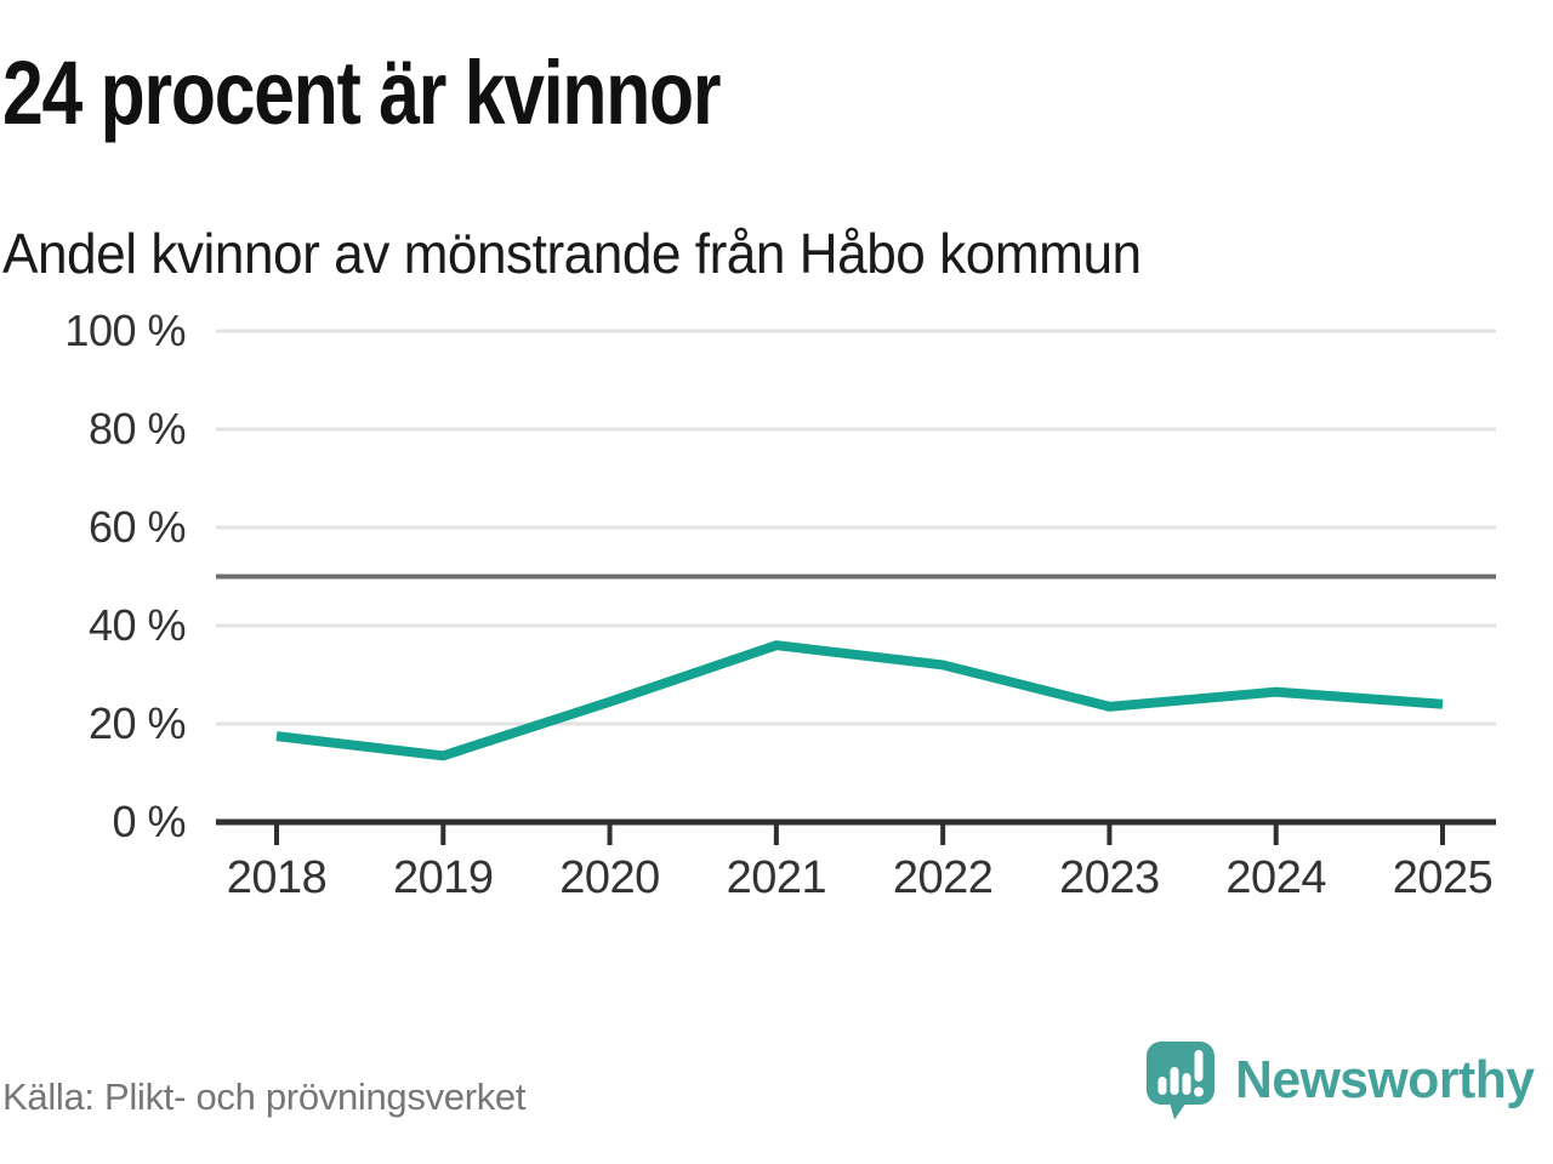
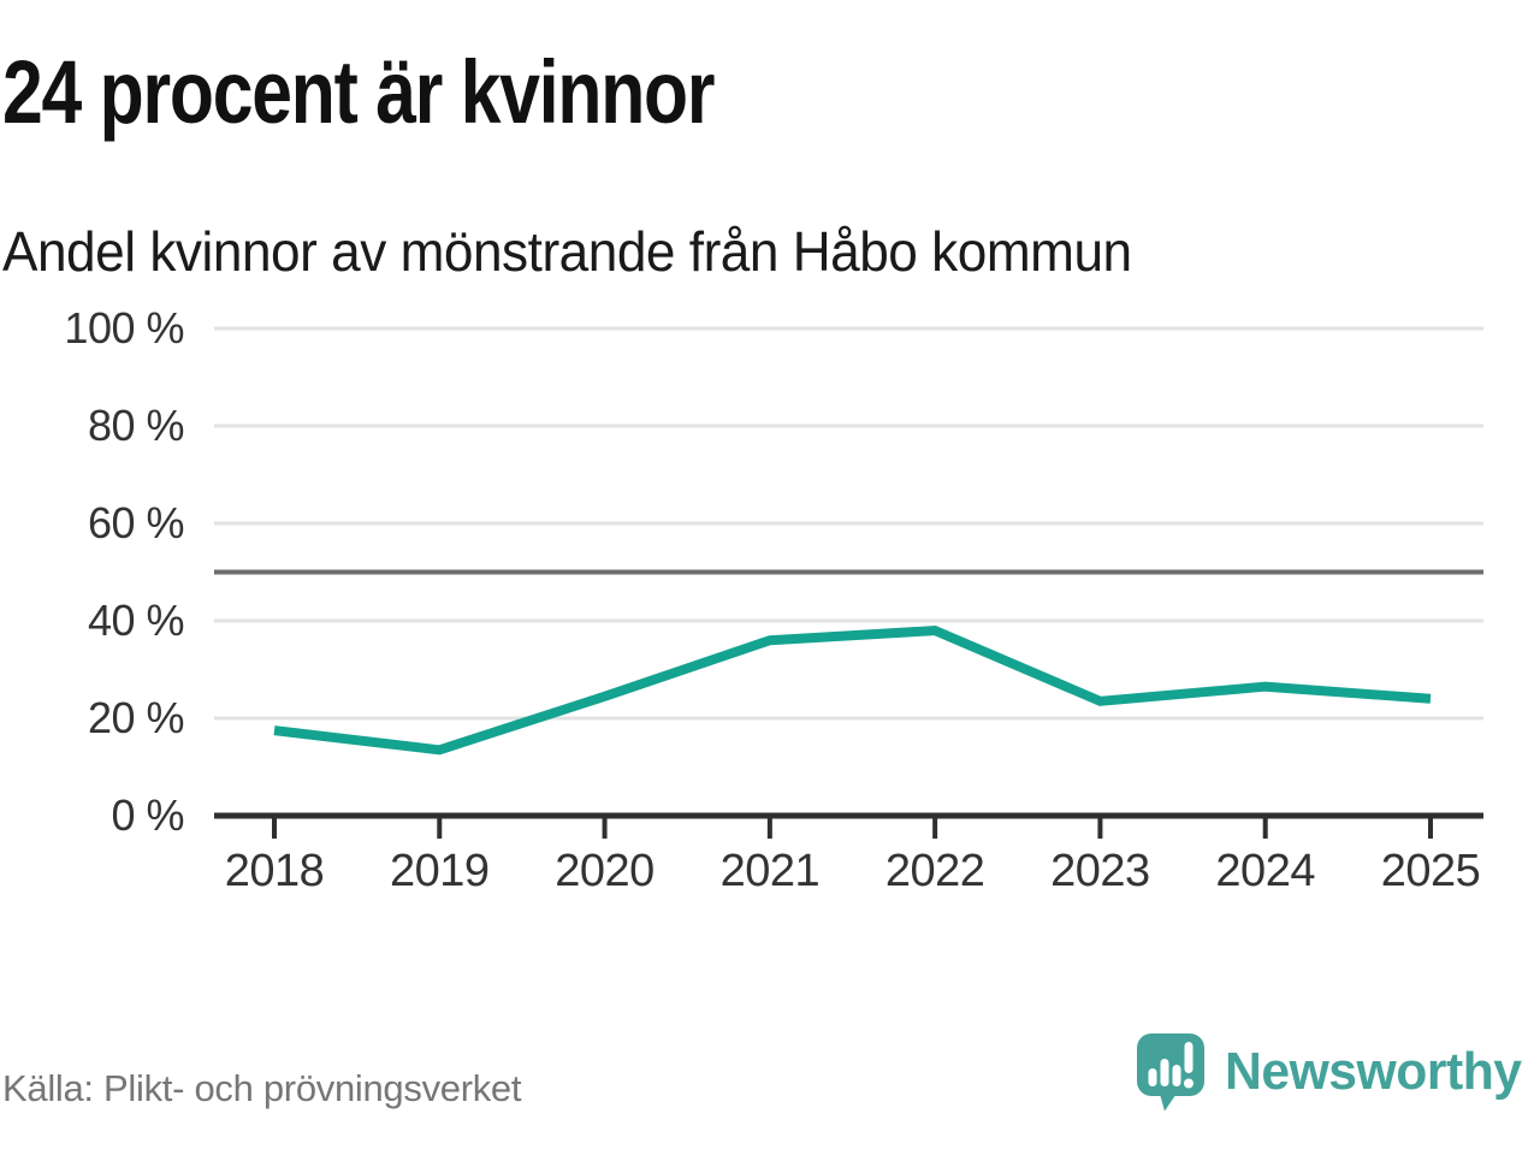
2022: 32% -> 38%
